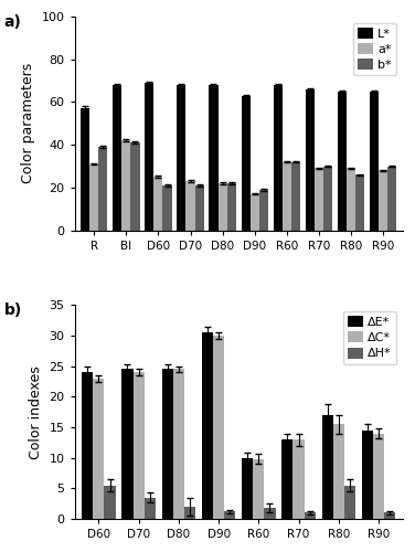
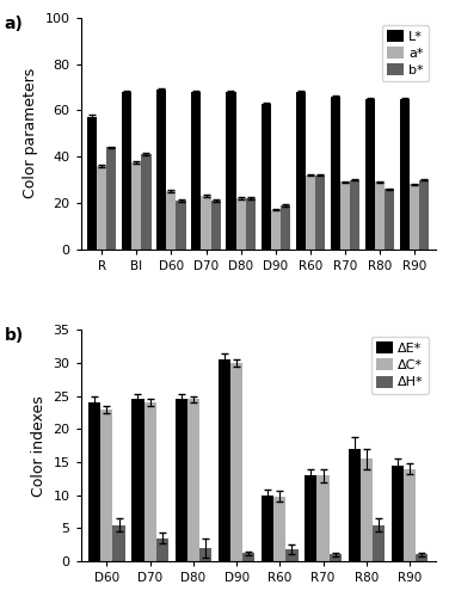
a*/R: 31 -> 36
b*/R: 39 -> 44
a*/BI: 42 -> 38
